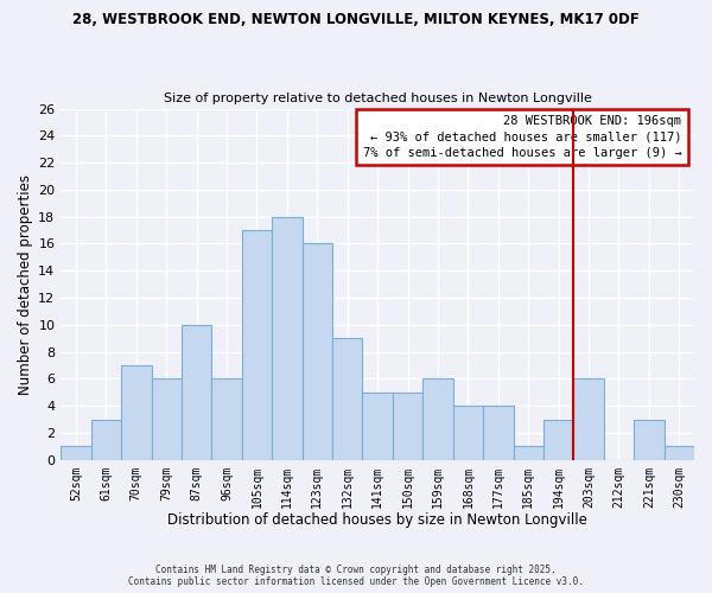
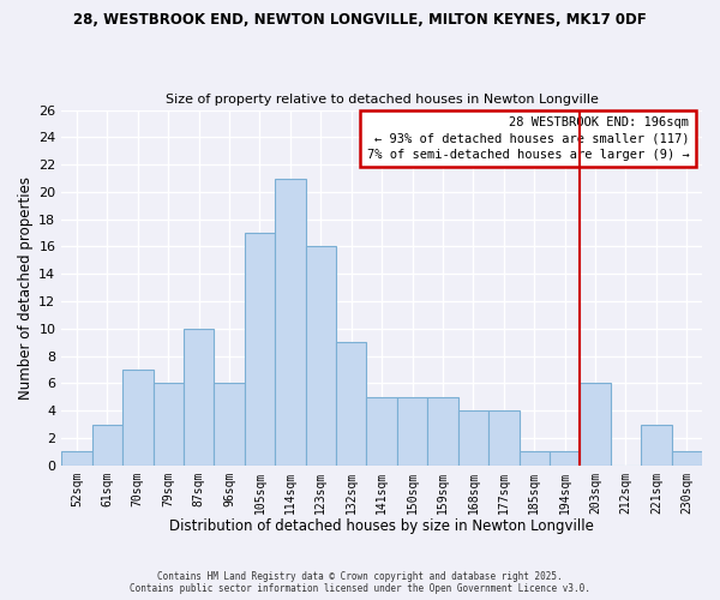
114sqm: 18 -> 21
159sqm: 6 -> 5
194sqm: 3 -> 1
